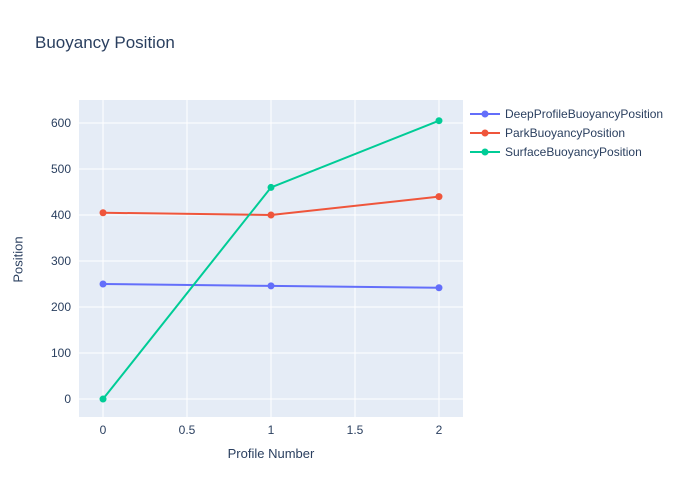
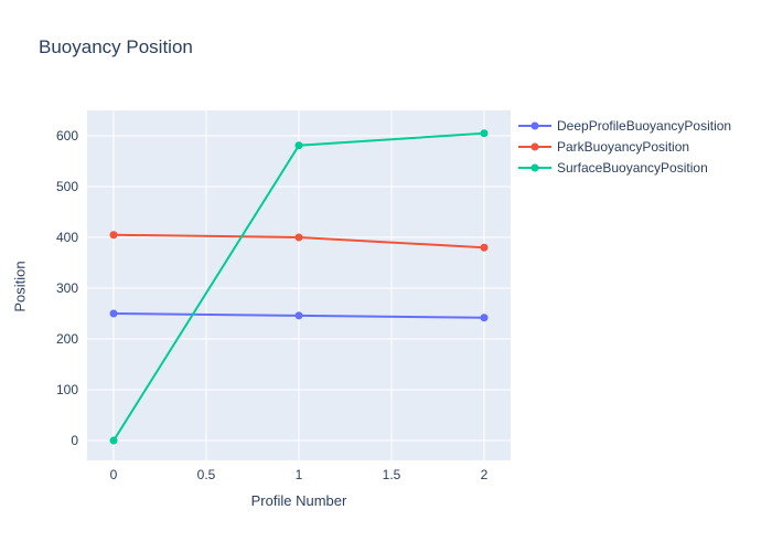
SurfaceBuoyancyPosition/1: 460 -> 580
ParkBuoyancyPosition/2: 440 -> 380
